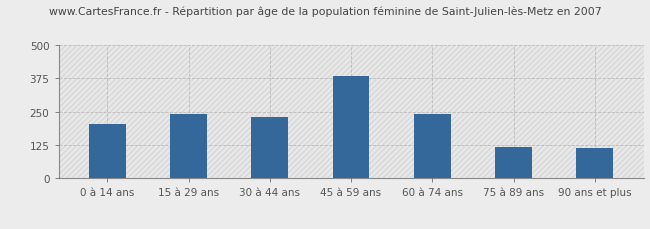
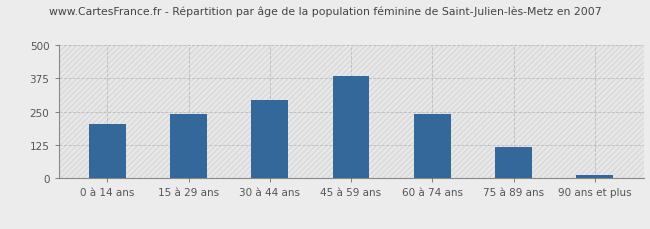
30 à 44 ans: 230 -> 295
90 ans et plus: 115 -> 14
